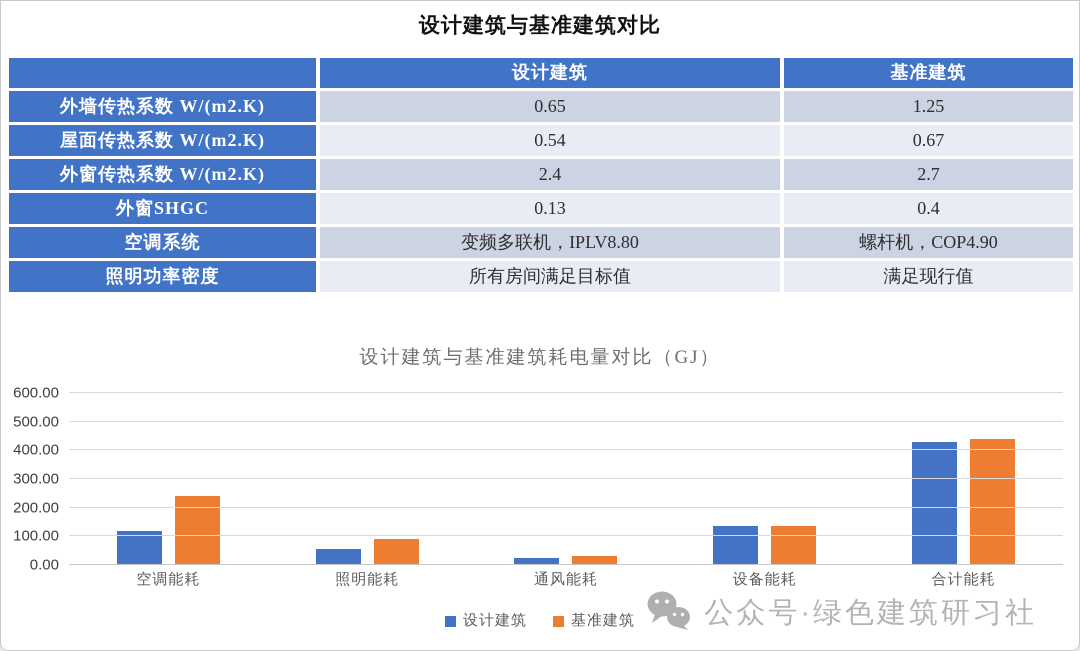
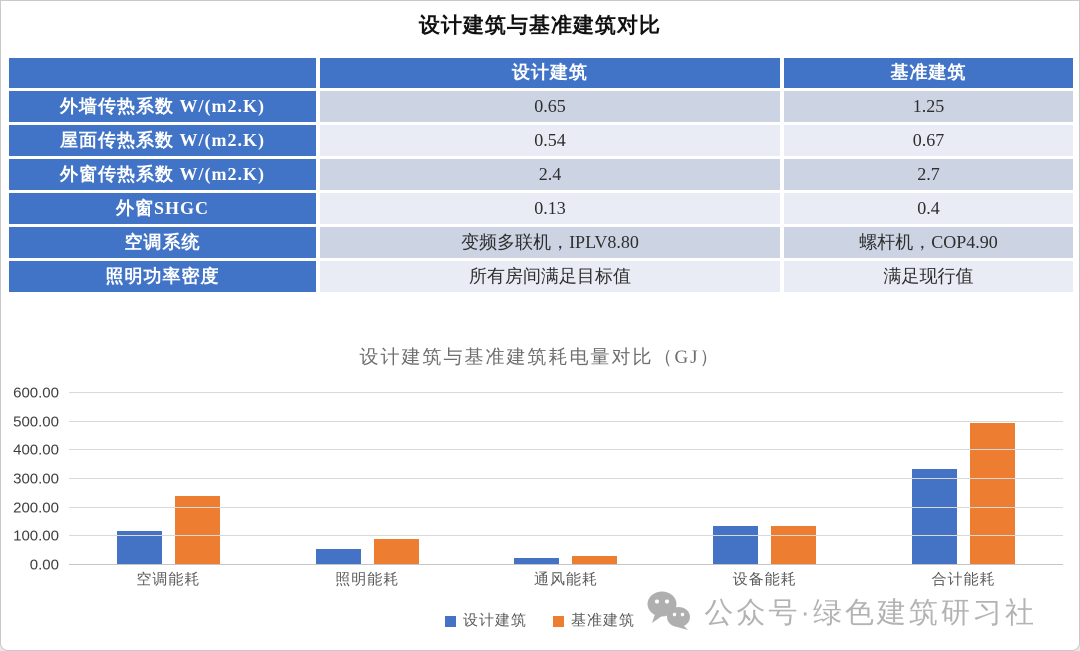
设计建筑/合计能耗: 430 -> 340
基准建筑/合计能耗: 440 -> 500
